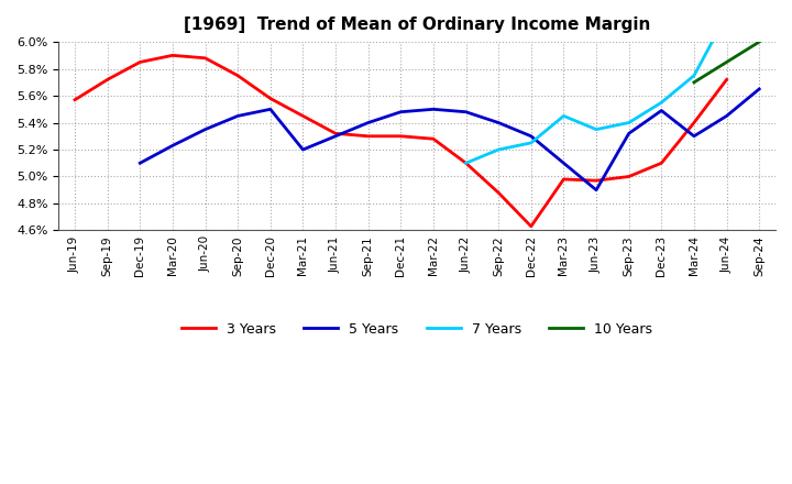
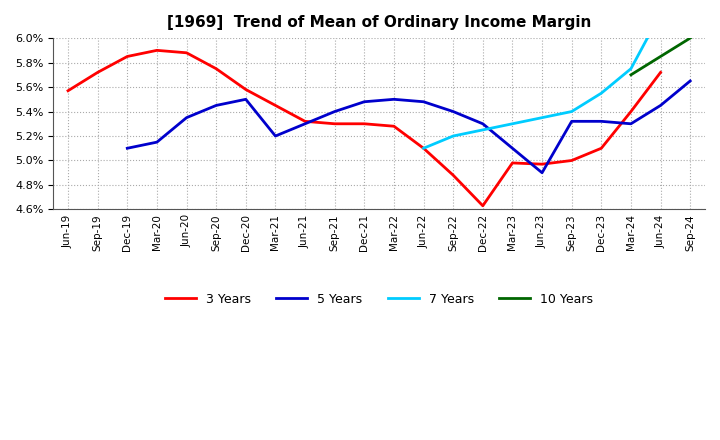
5 Years/Mar-20: 5.23% -> 5.15%
7 Years/Mar-23: 5.45% -> 5.30%
5 Years/Dec-23: 5.49% -> 5.32%
